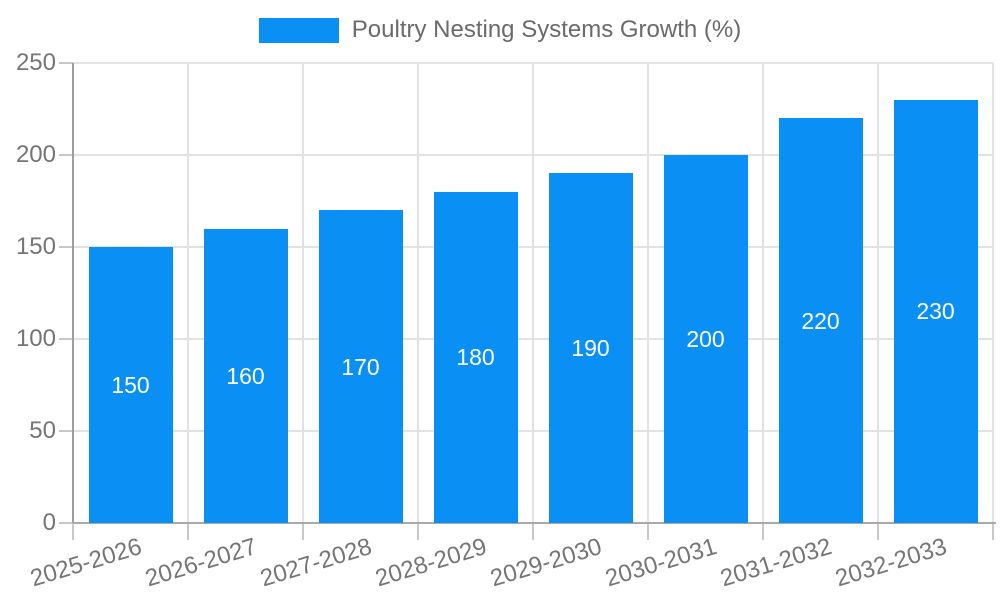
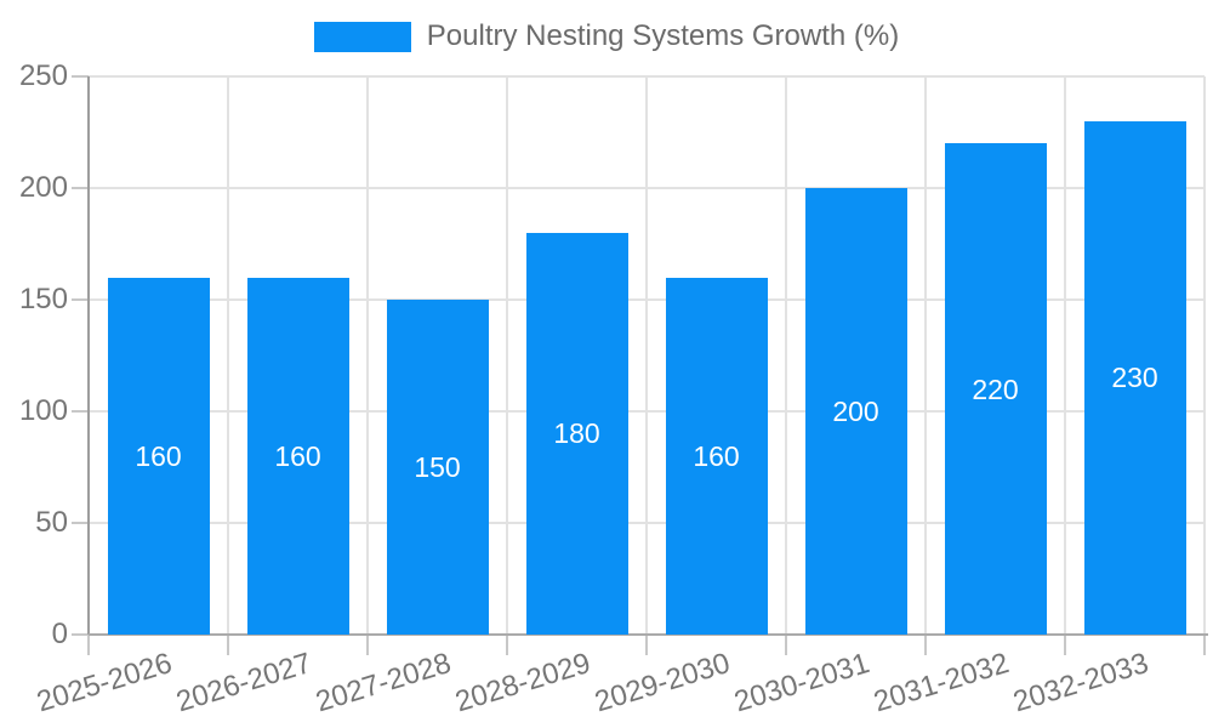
2025-2026: 150 -> 160
2027-2028: 170 -> 150
2029-2030: 190 -> 160
